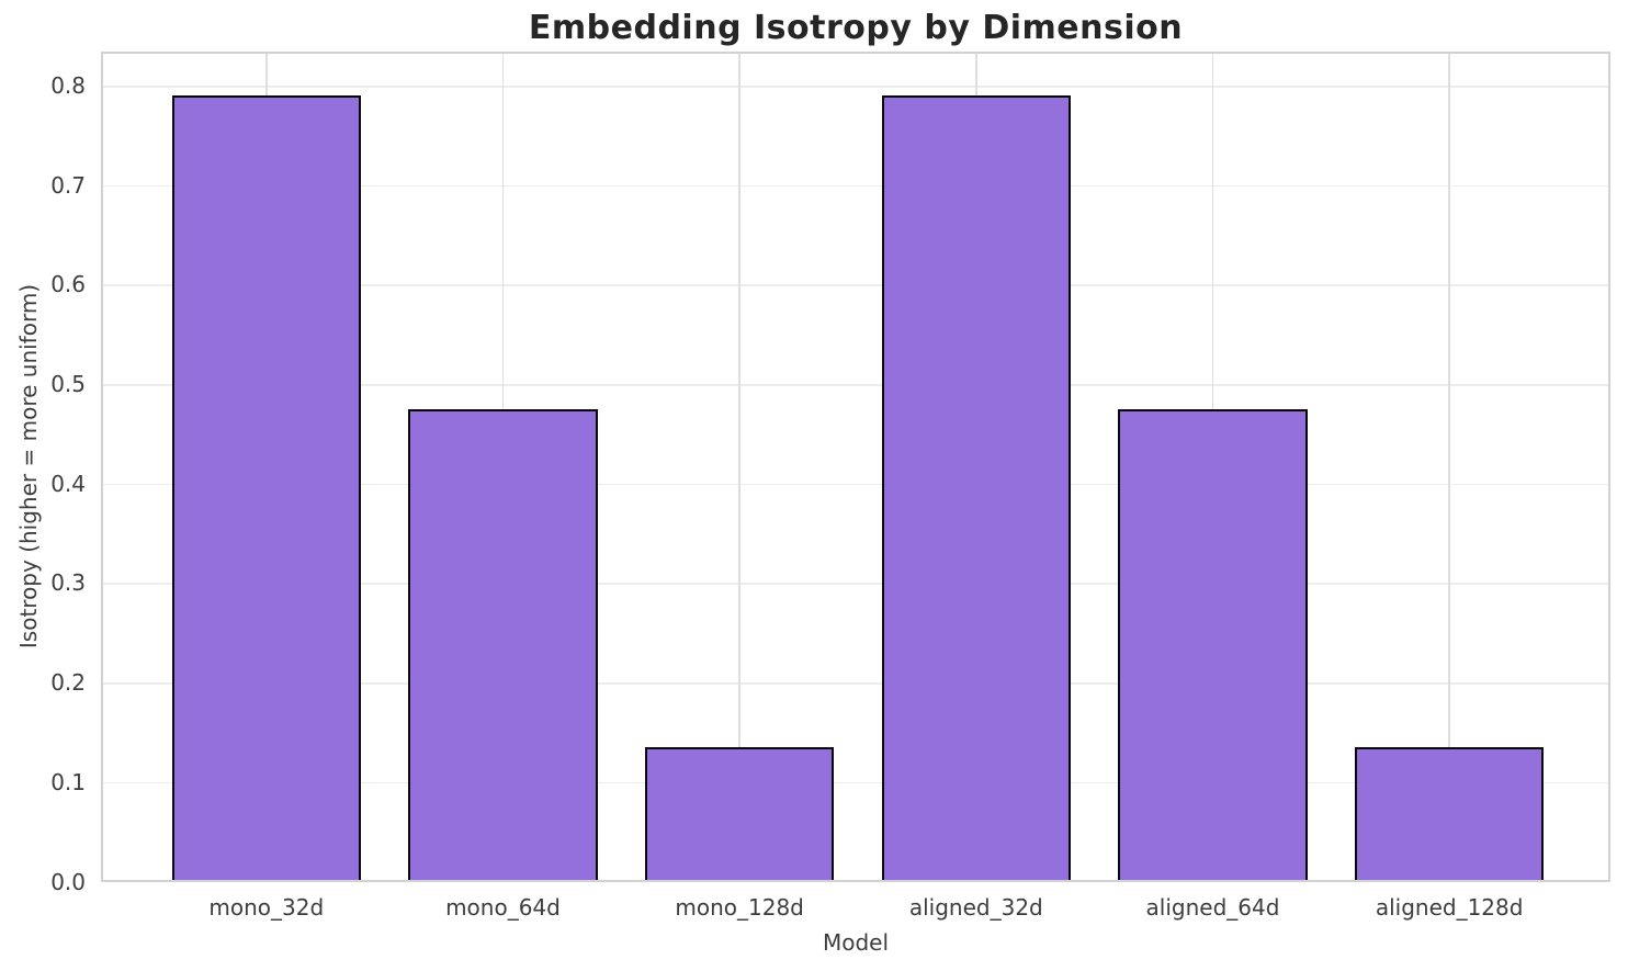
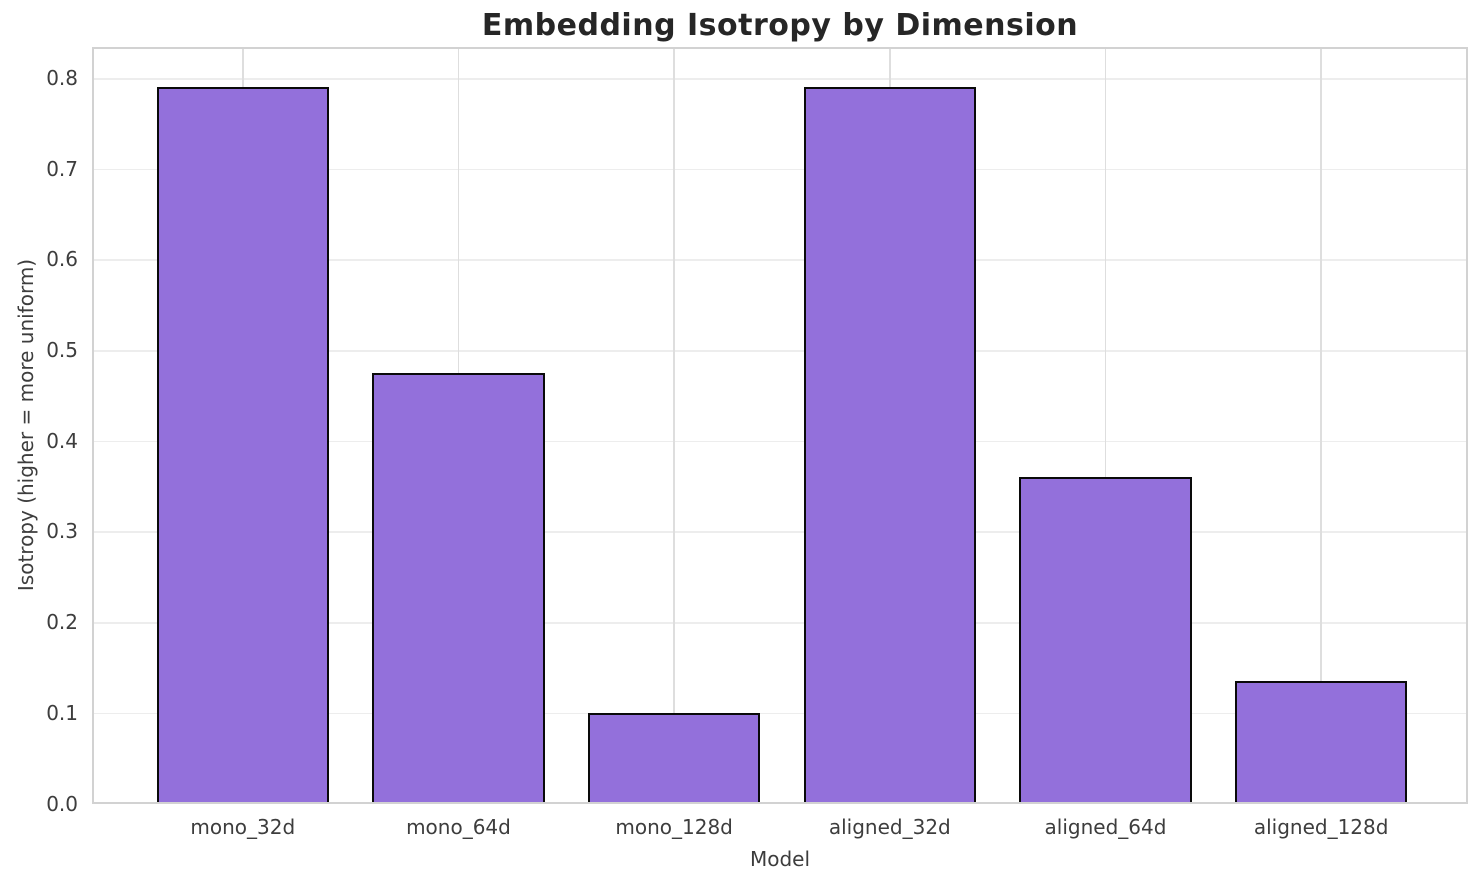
mono_128d: 0.14 -> 0.10
aligned_64d: 0.47 -> 0.36
